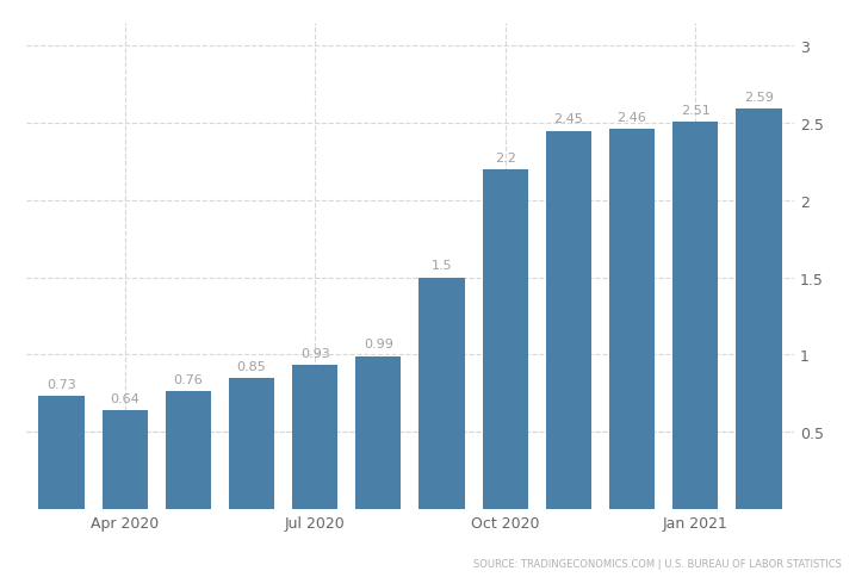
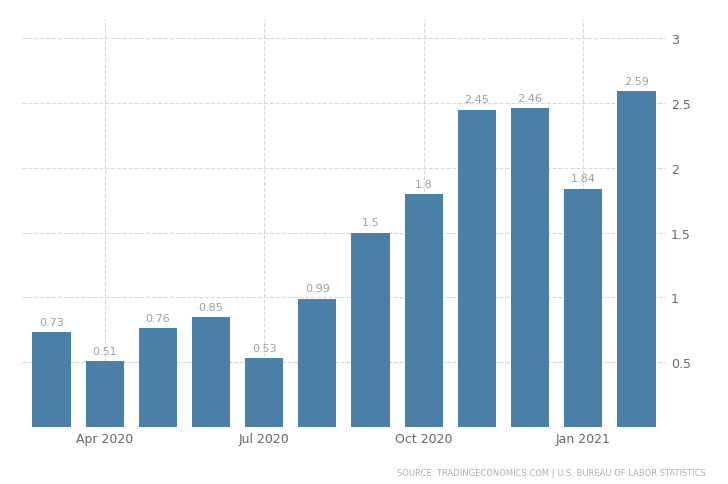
Apr 2020: 0.64 -> 0.51
Jul 2020: 0.93 -> 0.53
Oct 2020: 2.2 -> 1.8
Jan 2021: 2.51 -> 1.84
